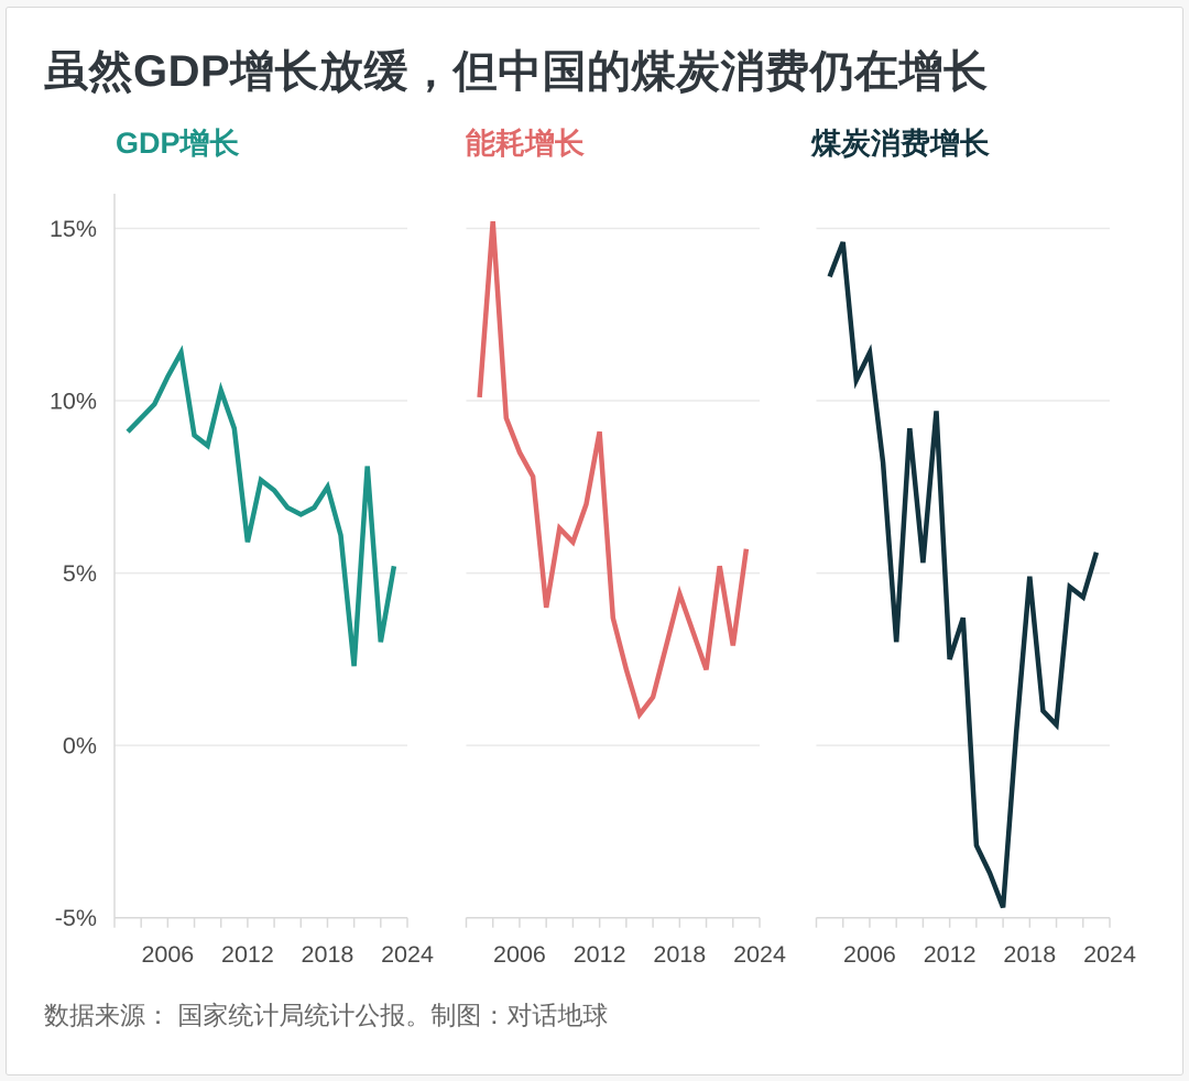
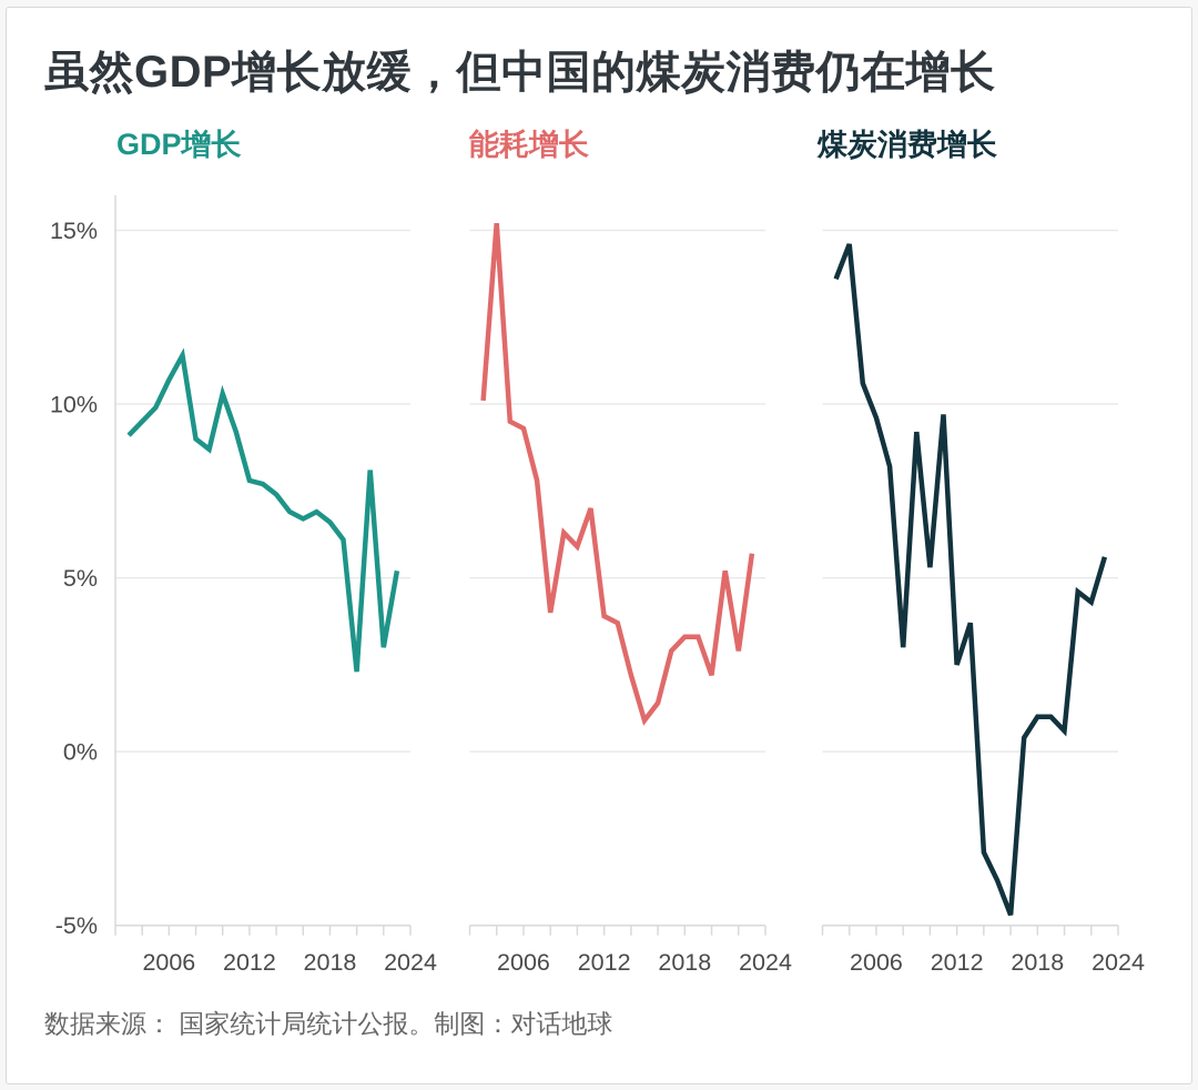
能耗增长/2006: 8.5% -> 9.3%
煤炭消费增长/2006: 11.4% -> 9.6%
GDP增长/2012: 5.9% -> 7.8%
能耗增长/2012: 9.1% -> 3.9%
GDP增长/2018: 7.5% -> 6.6%
能耗增长/2018: 4.4% -> 3.3%
煤炭消费增长/2018: 4.9% -> 1.0%
